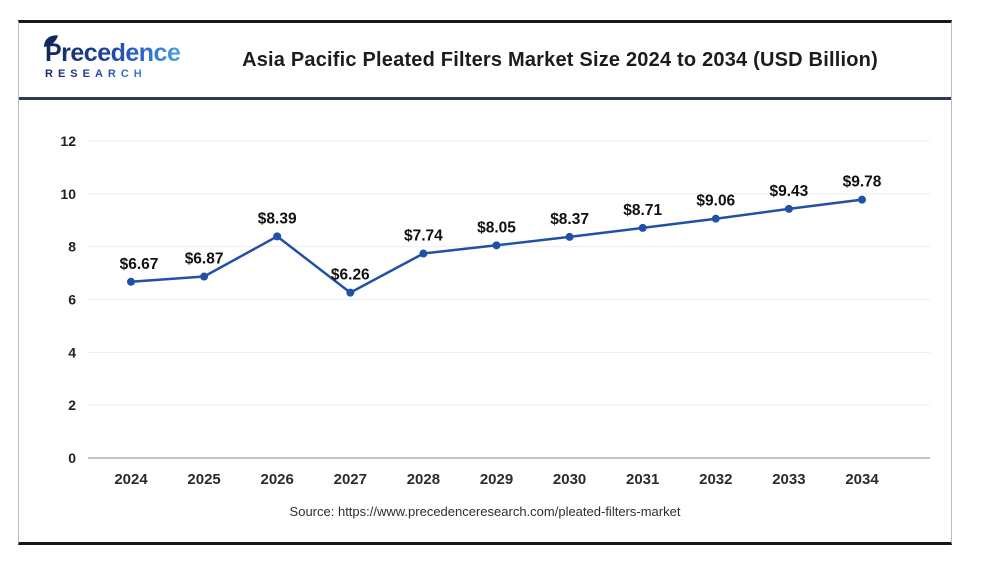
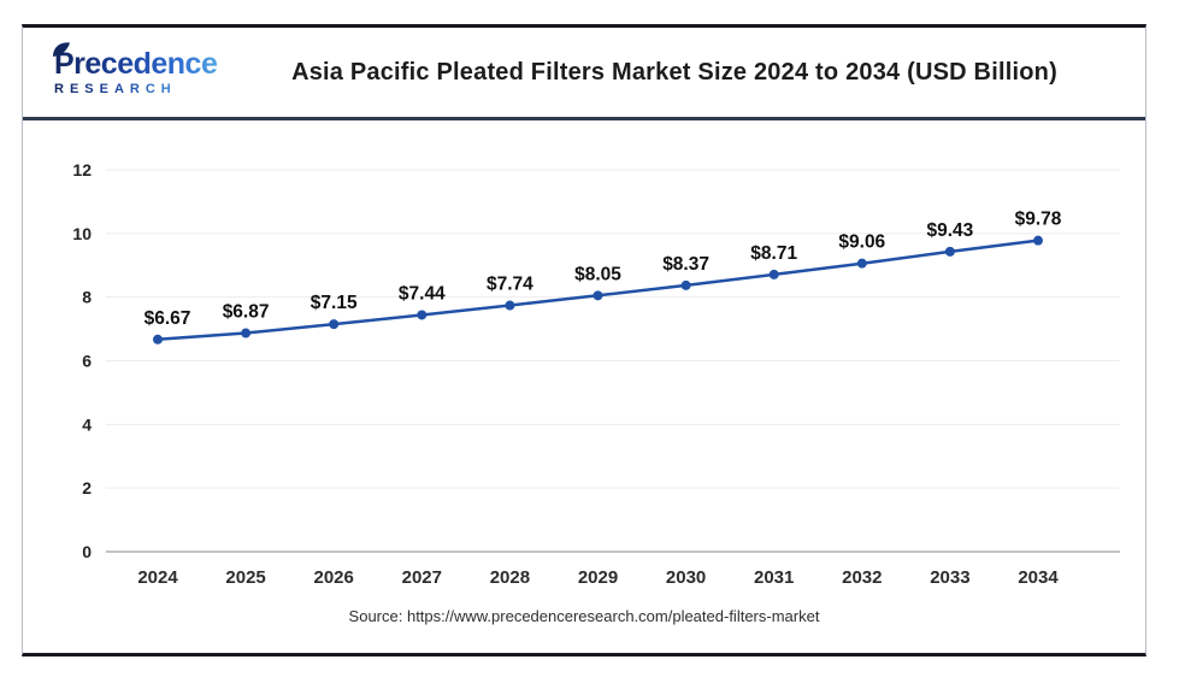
2026: $8.39 -> $7.15
2027: $6.26 -> $7.44
